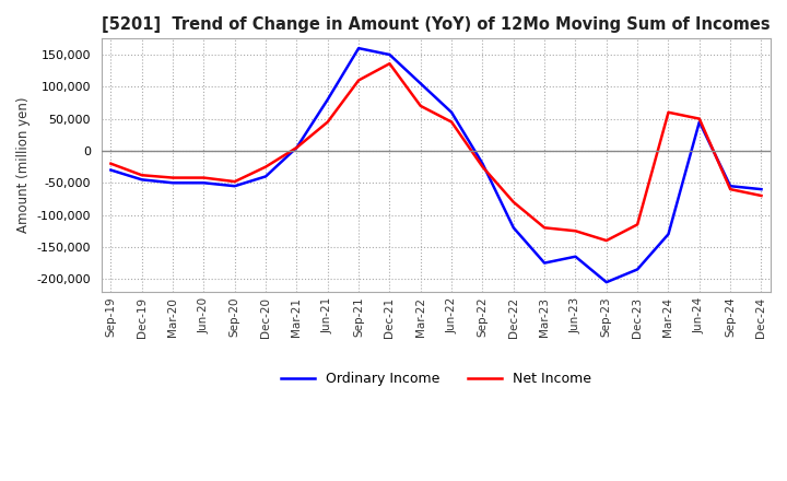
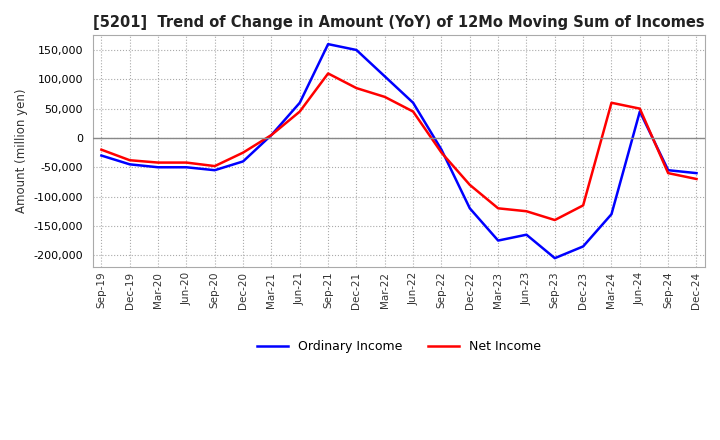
Ordinary Income/Jun-21: 80,000 -> 60,000
Net Income/Dec-21: 136,000 -> 85,000
